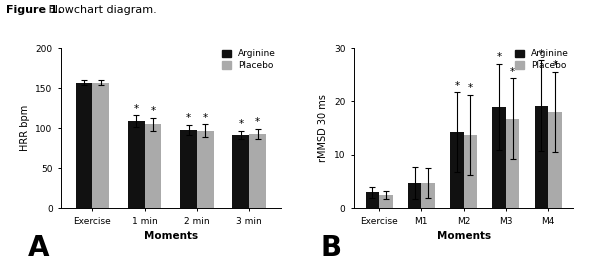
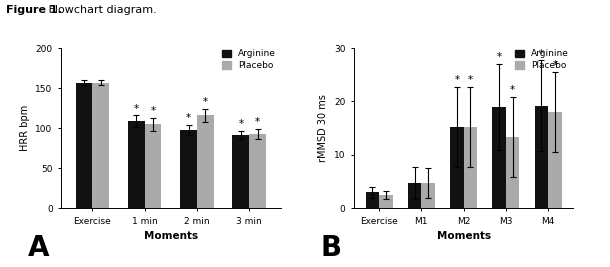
Placebo/2 min: 97 -> 116
Arginine/M2: 14.2 -> 15.2
Placebo/M2: 13.8 -> 15.2
Placebo/M3: 16.8 -> 13.4
